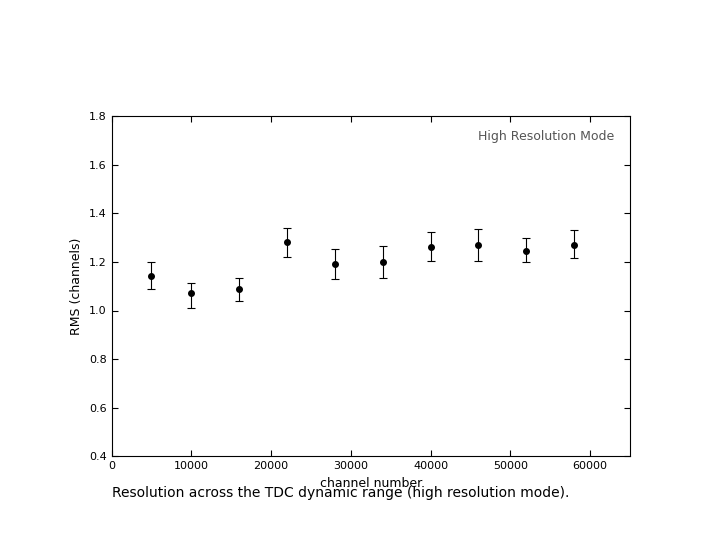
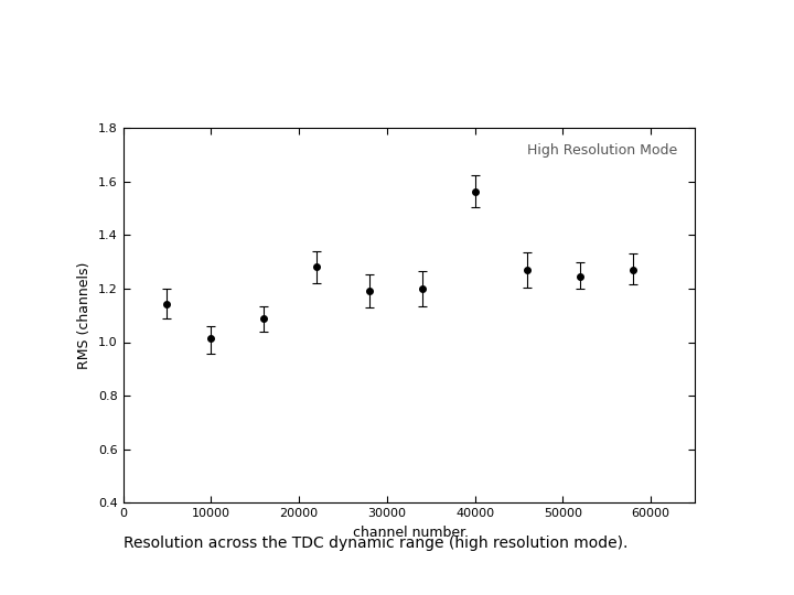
10000: 1.070 -> 1.015
40000: 1.260 -> 1.560
